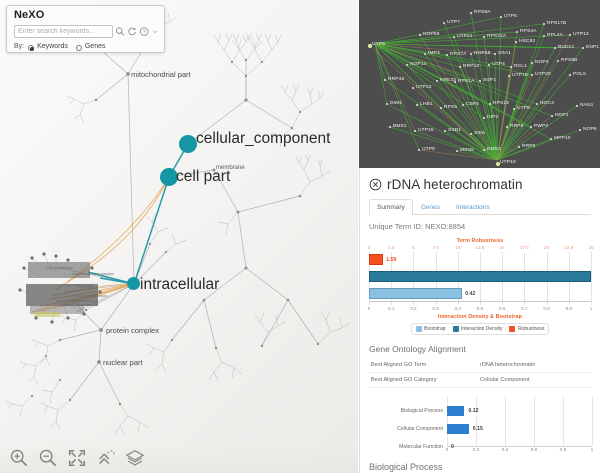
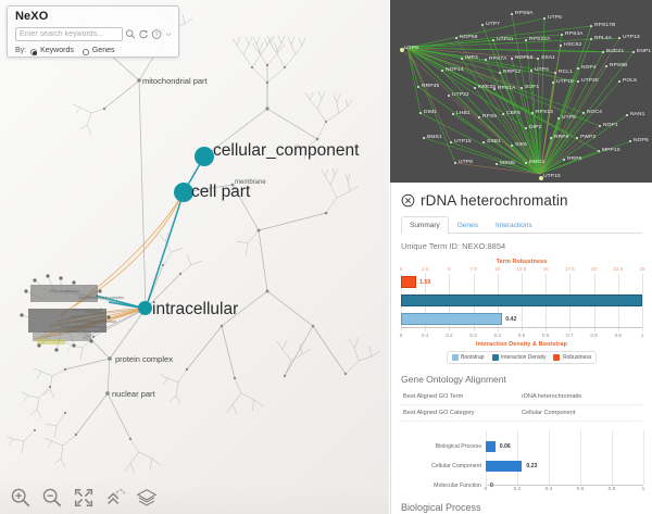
Gene Ontology Alignment/Biological Process: 0.12 -> 0.06
Gene Ontology Alignment/Cellular Component: 0.15 -> 0.23
